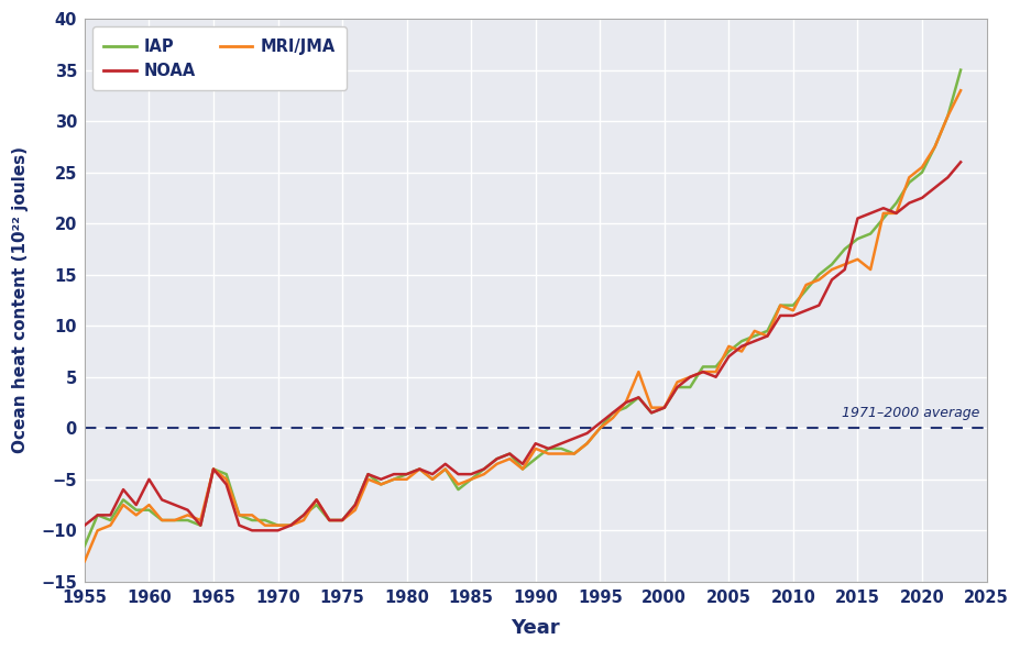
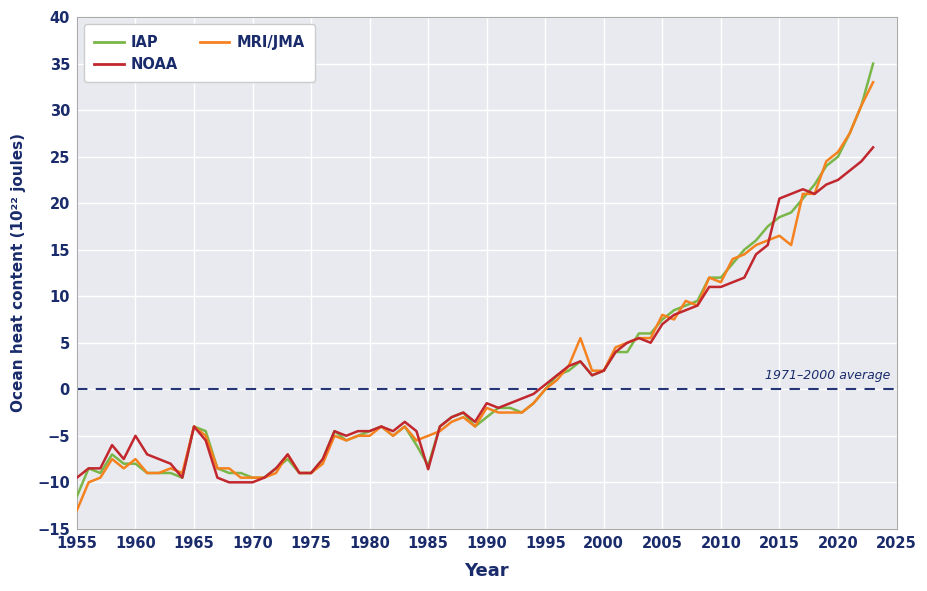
IAP/1985: -5.0 -> -8.2
NOAA/1985: -4.5 -> -8.6
